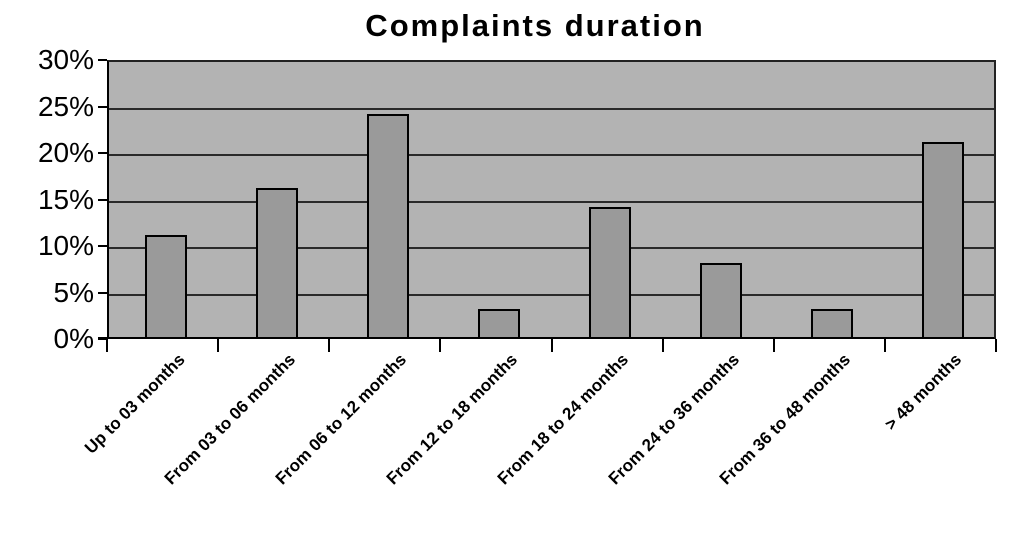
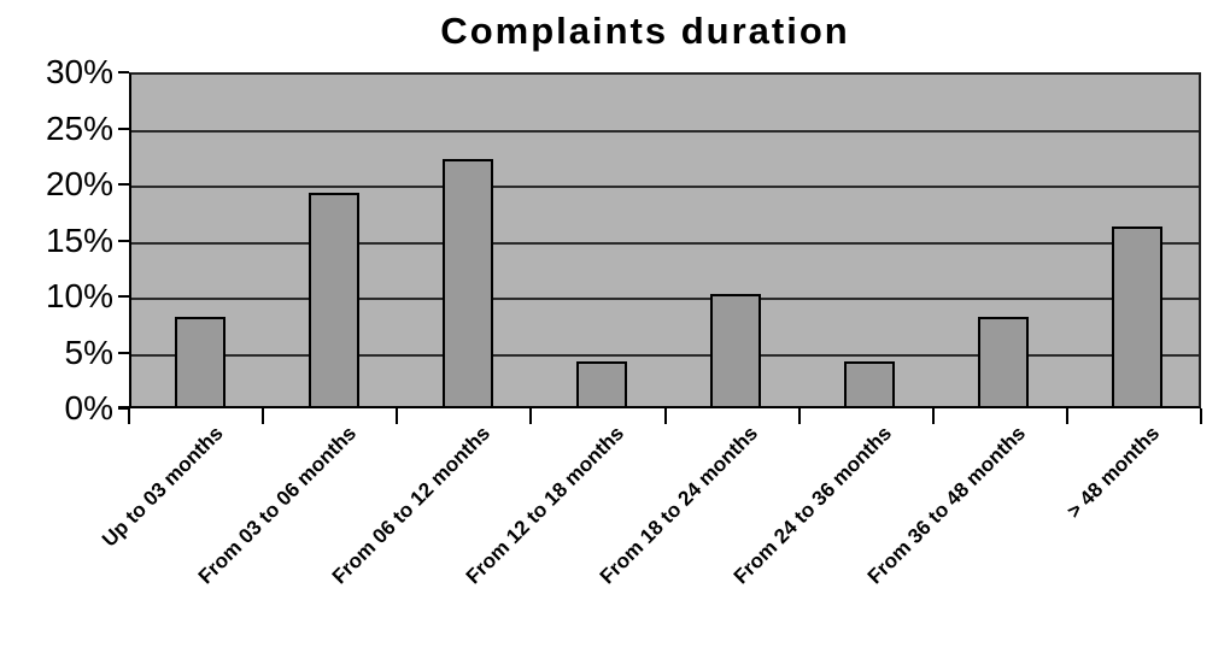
Up to 03 months: 11% -> 8%
From 03 to 06 months: 16% -> 19%
From 06 to 12 months: 24% -> 22%
From 12 to 18 months: 3% -> 4%
From 18 to 24 months: 14% -> 10%
From 24 to 36 months: 8% -> 4%
From 36 to 48 months: 3% -> 8%
> 48 months: 21% -> 16%
